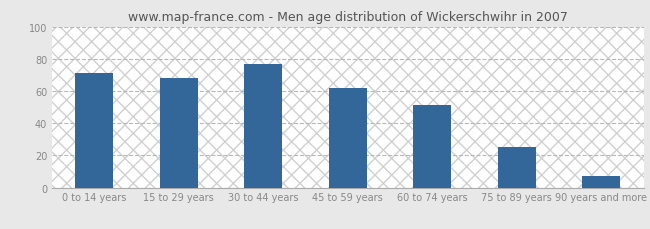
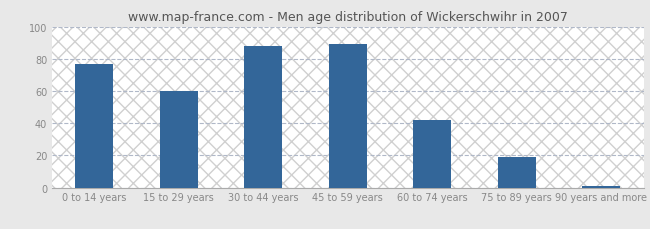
0 to 14 years: 71 -> 77
15 to 29 years: 68 -> 60
30 to 44 years: 77 -> 88
45 to 59 years: 62 -> 89
60 to 74 years: 51 -> 42
75 to 89 years: 25 -> 19
90 years and more: 7 -> 1
